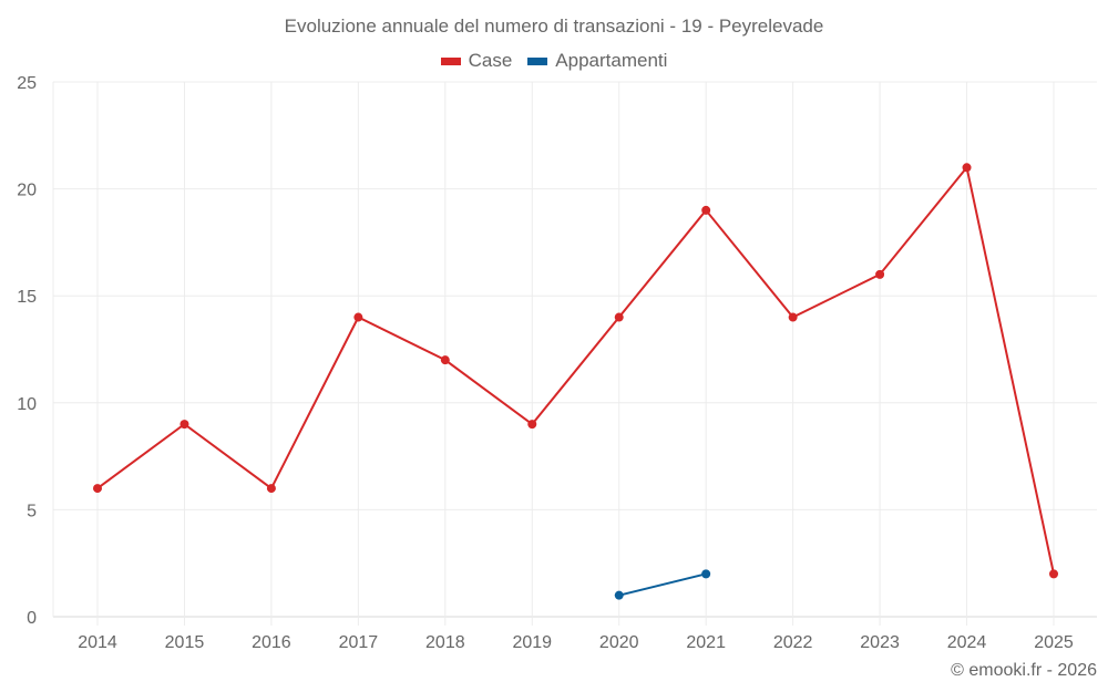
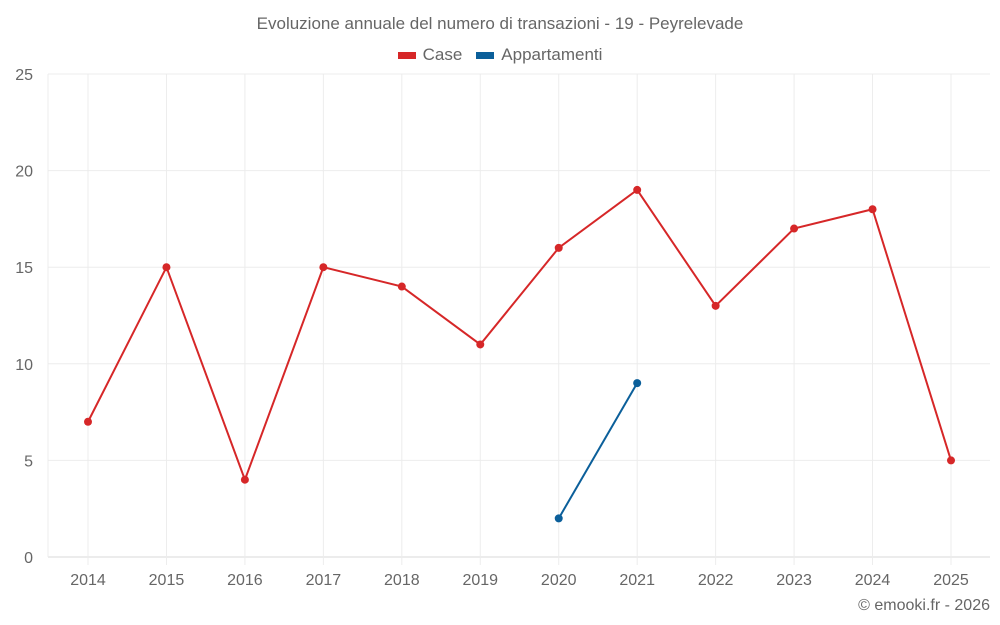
Case/2014: 6 -> 7
Case/2015: 9 -> 15
Case/2016: 6 -> 4
Case/2017: 14 -> 15
Case/2018: 12 -> 14
Case/2019: 9 -> 11
Case/2020: 14 -> 16
Appartamenti/2020: 1 -> 2
Appartamenti/2021: 2 -> 9
Case/2022: 14 -> 13
Case/2023: 16 -> 17
Case/2024: 21 -> 18
Case/2025: 2 -> 5
